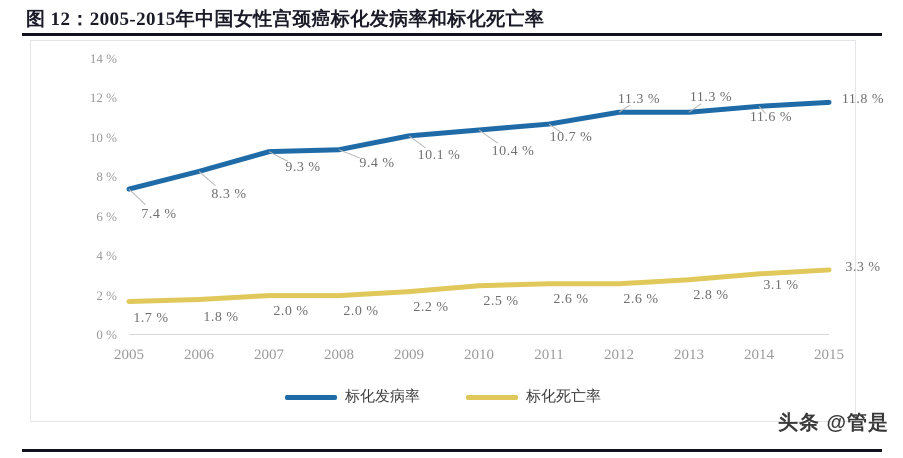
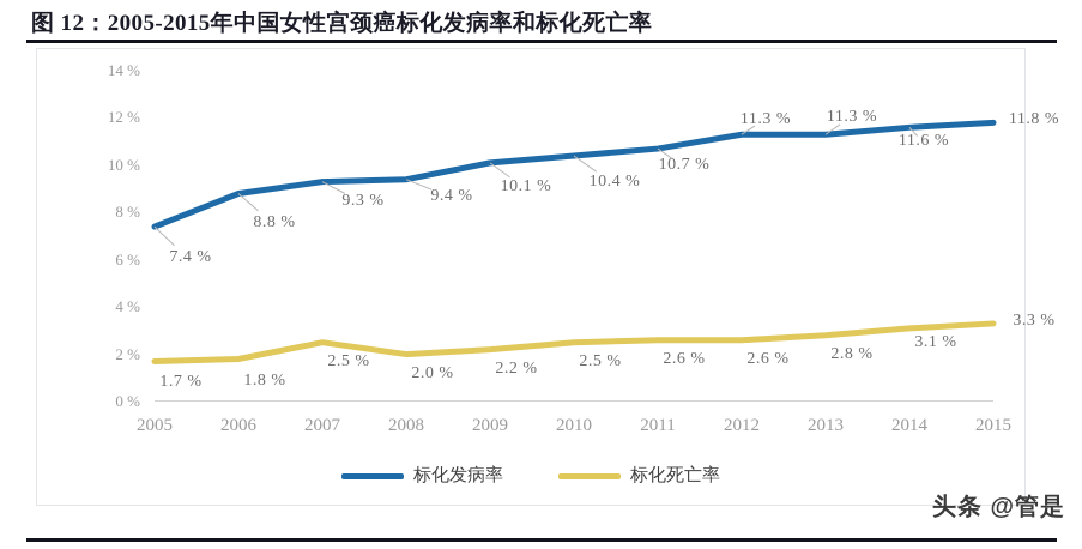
标化发病率/2006: 8.3 -> 8.8
标化死亡率/2007: 2.0 -> 2.5
